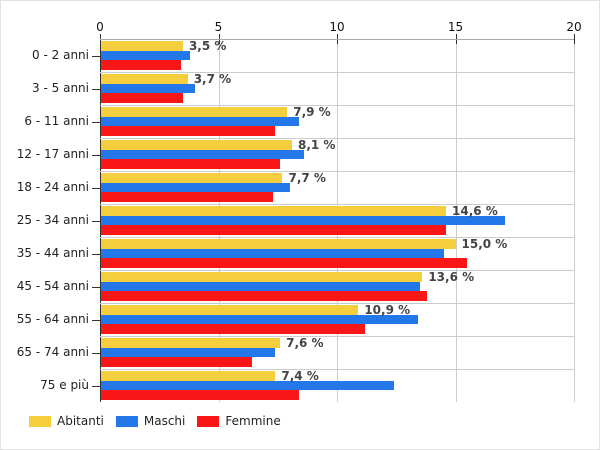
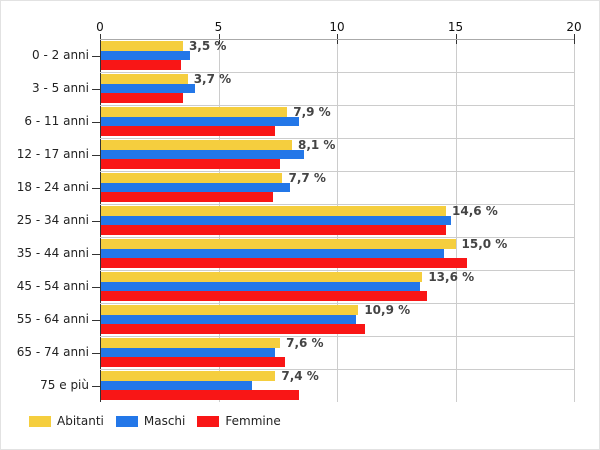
Maschi/25 - 34 anni: 17.1 -> 14.8
Maschi/55 - 64 anni: 13.4 -> 10.8
Femmine/65 - 74 anni: 6.4 -> 7.8
Maschi/75 e più: 12.4 -> 6.4
